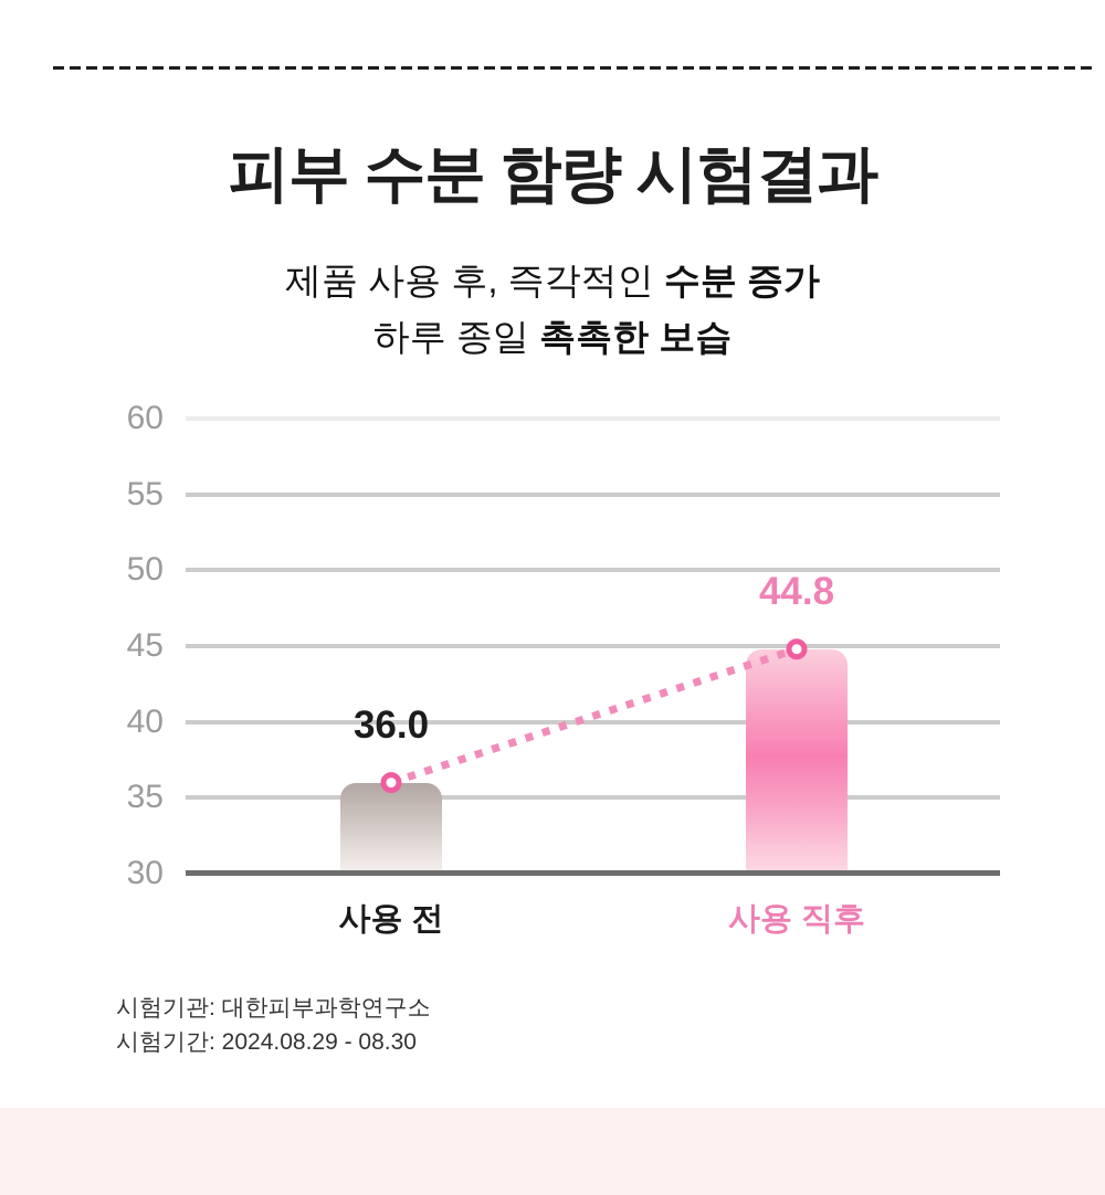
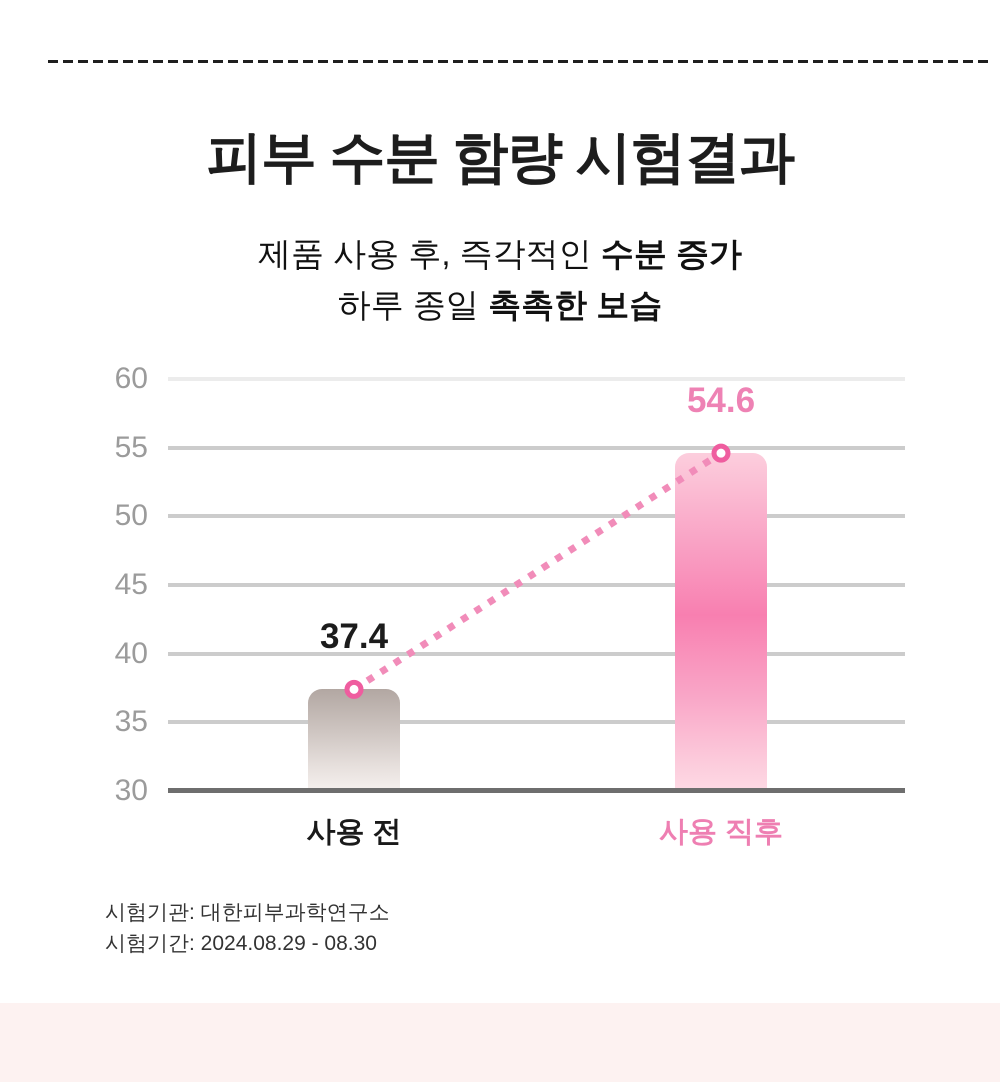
사용 전: 36.0 -> 37.4
사용 직후: 44.8 -> 54.6
